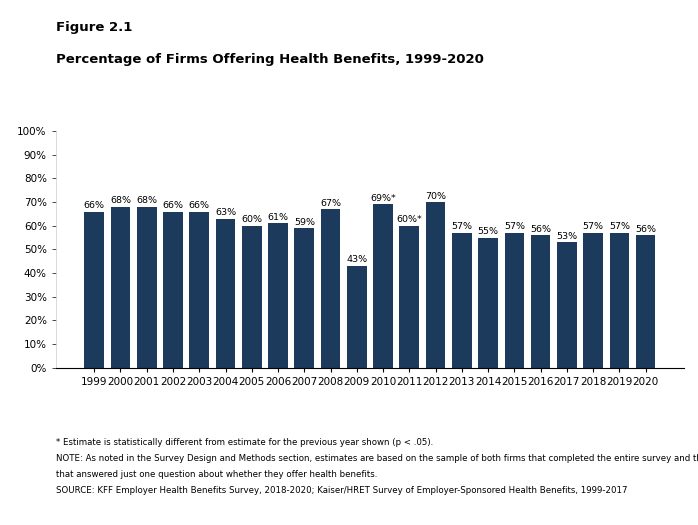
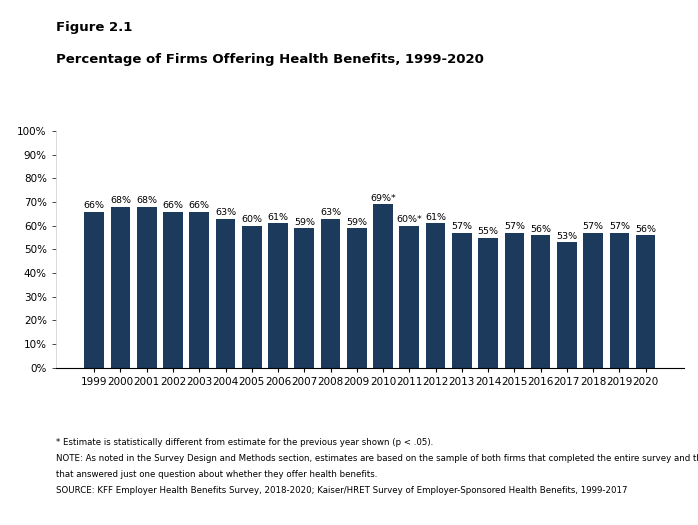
2008: 67% -> 63%
2009: 43% -> 59%
2012: 70% -> 61%
